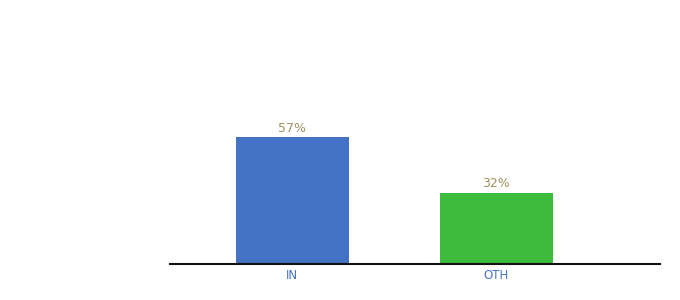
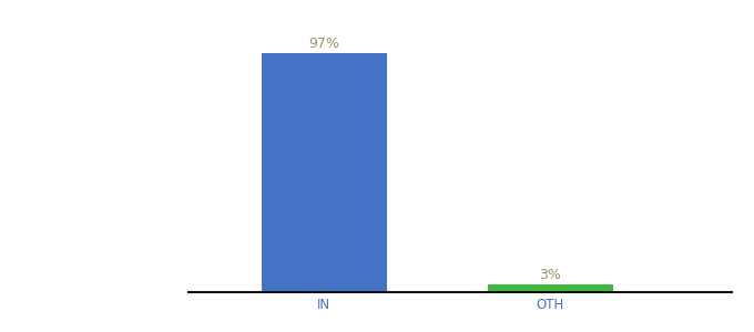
IN: 57% -> 97%
OTH: 32% -> 3%
